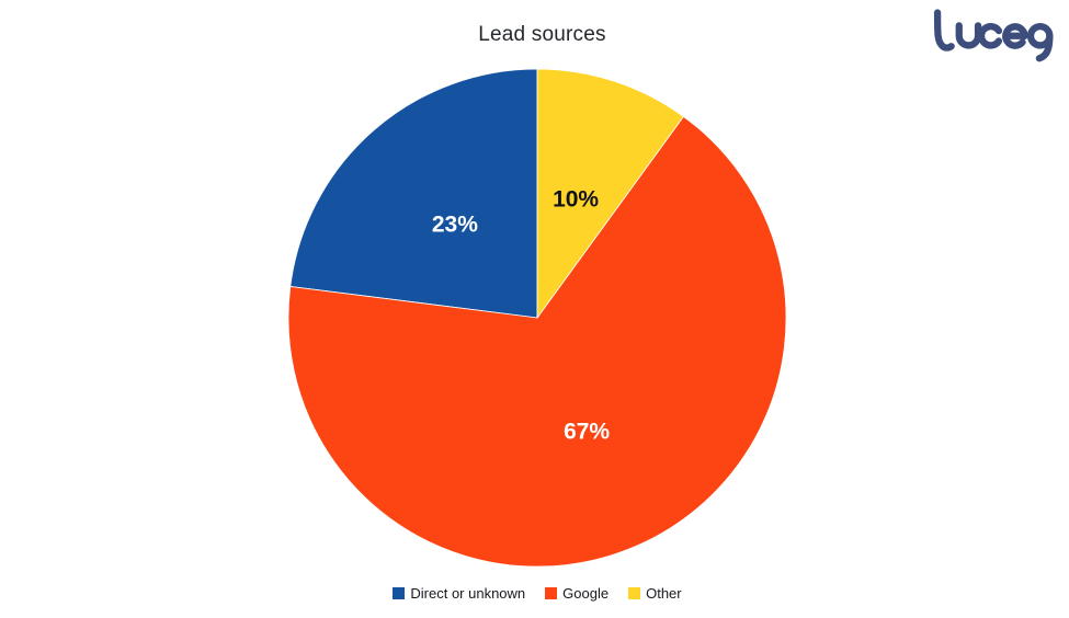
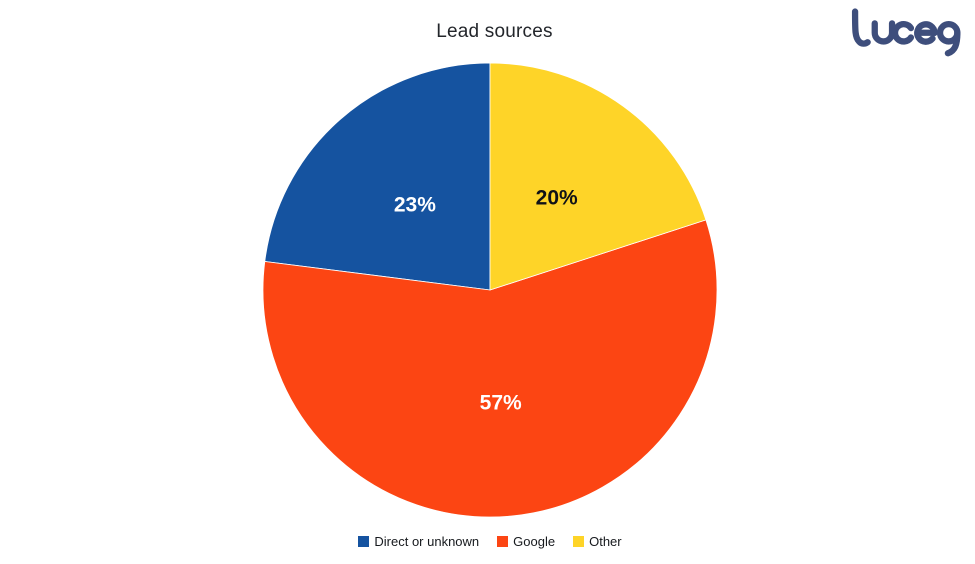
Google: 67% -> 57%
Other: 10% -> 20%
